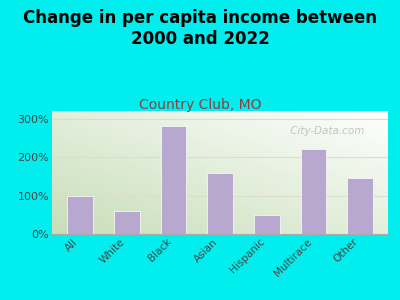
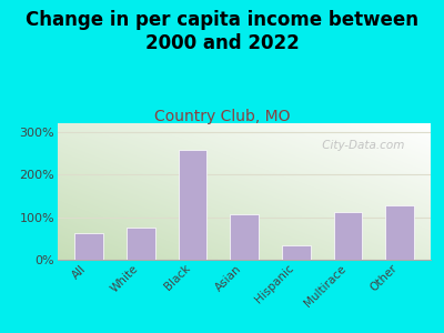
All: 100% -> 62%
White: 60% -> 75%
Black: 280% -> 258%
Asian: 160% -> 107%
Hispanic: 50% -> 35%
Multirace: 220% -> 113%
Other: 145% -> 128%
